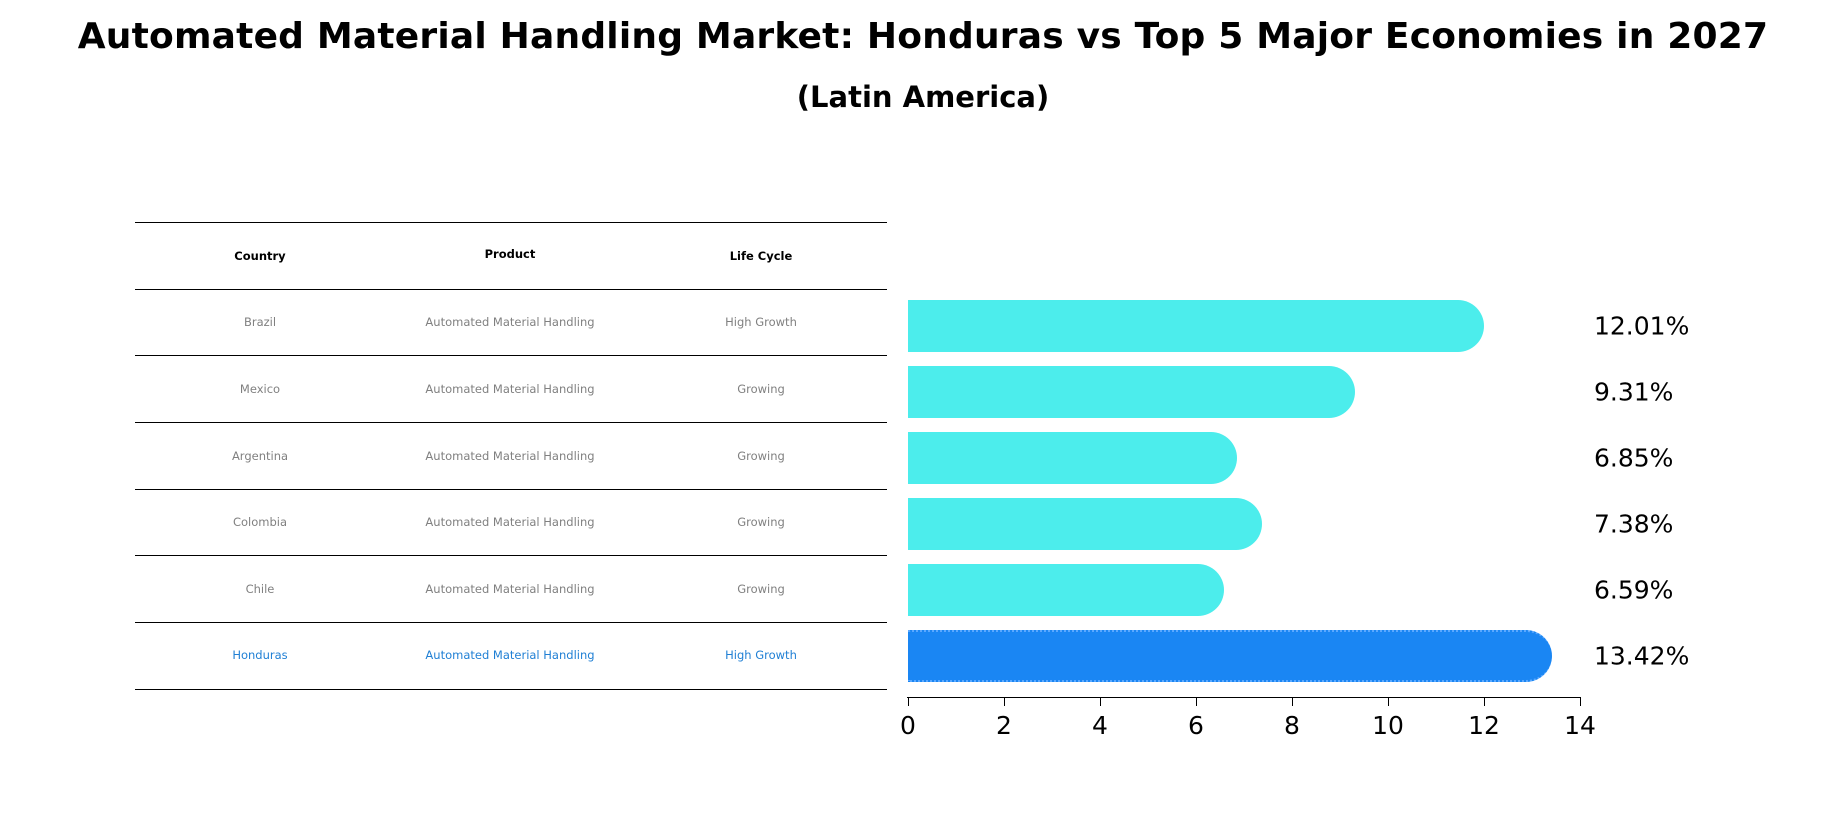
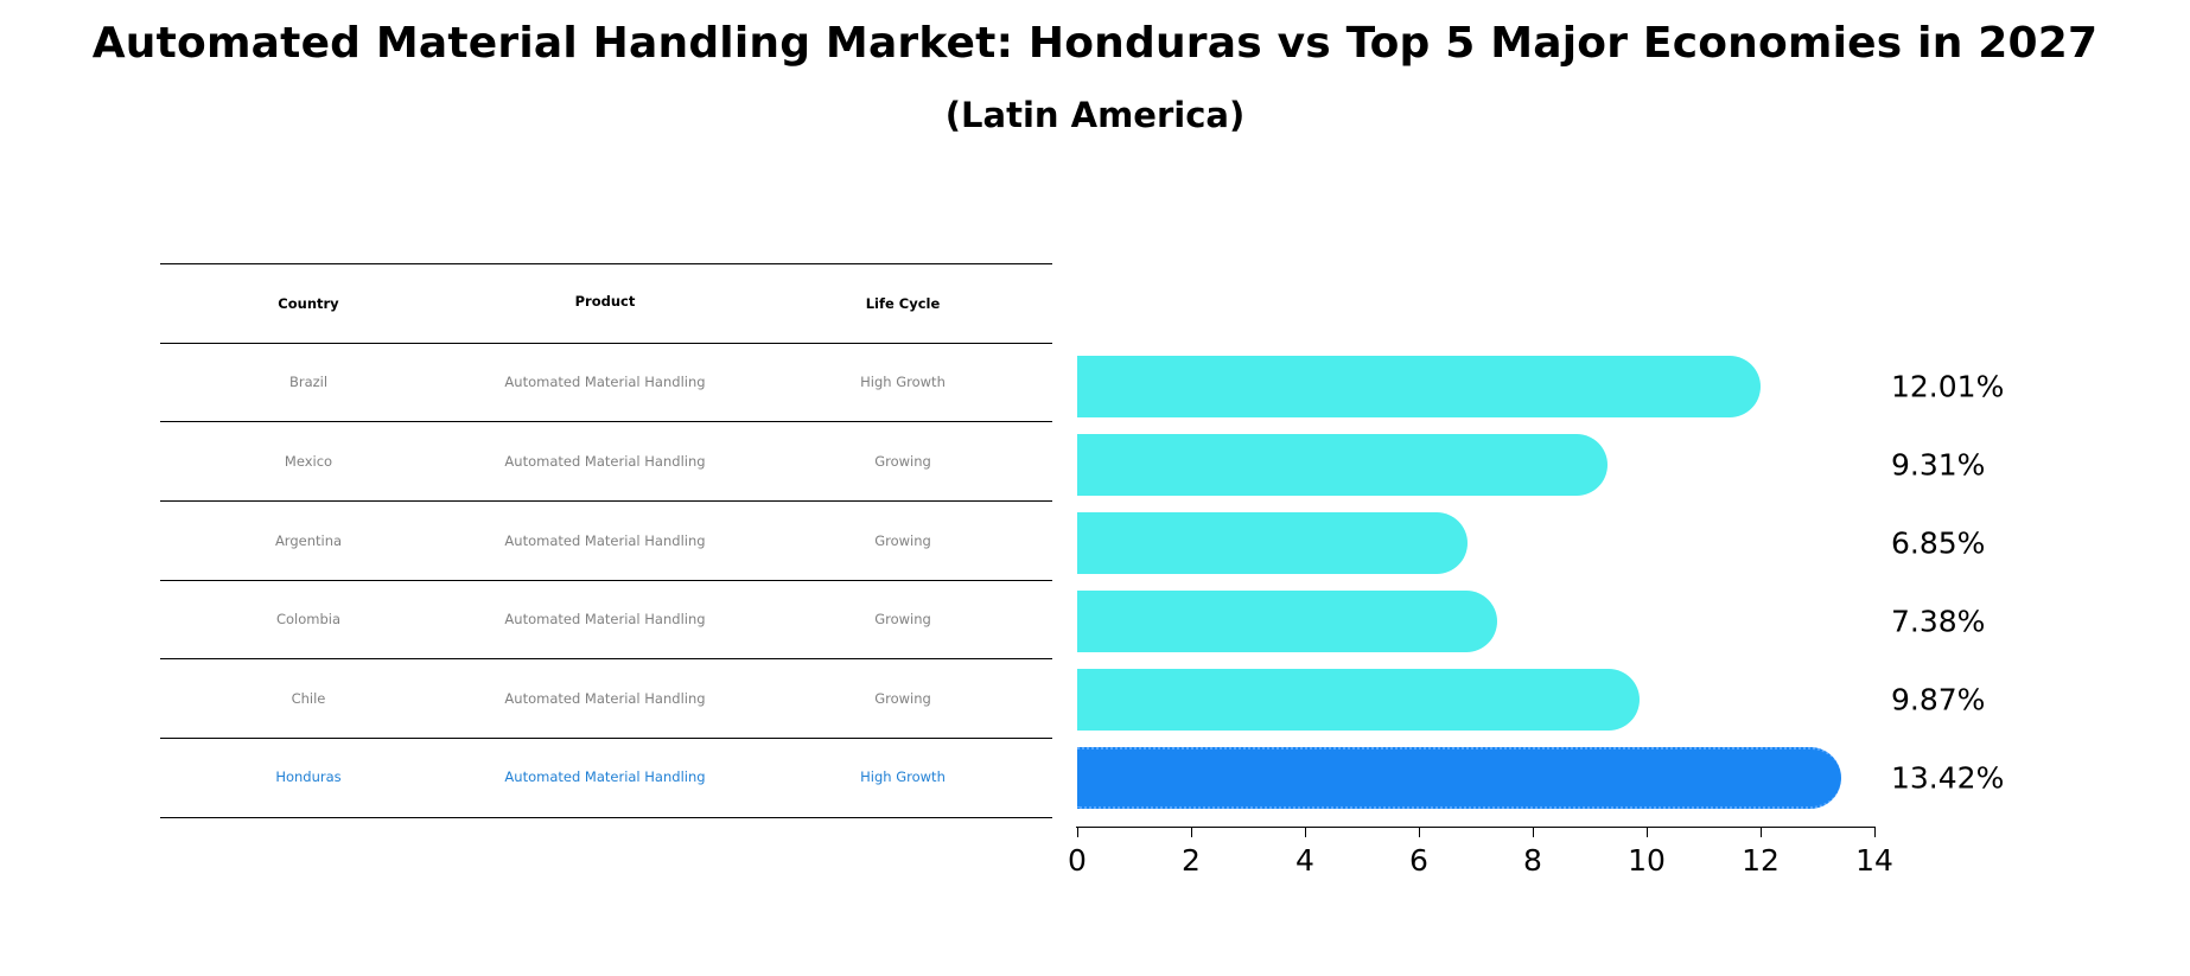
Chile: 6.59% -> 9.87%
